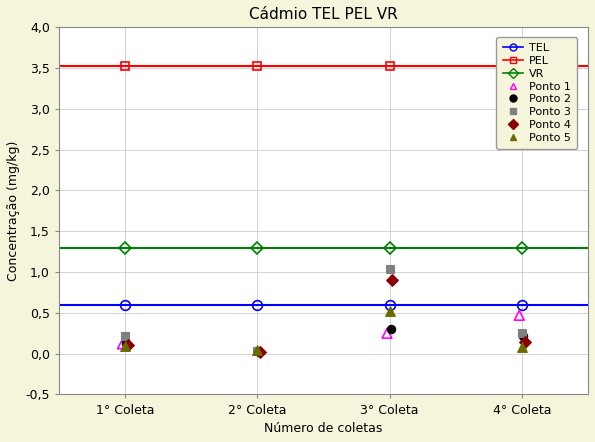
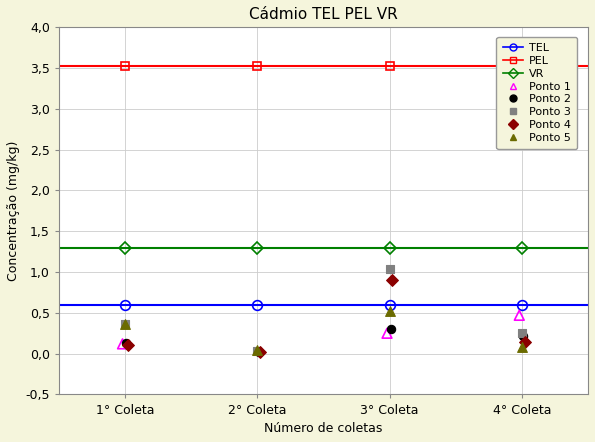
Ponto 3/1° Coleta: 0,22 -> 0,36
Ponto 5/1° Coleta: 0,10 -> 0,36
